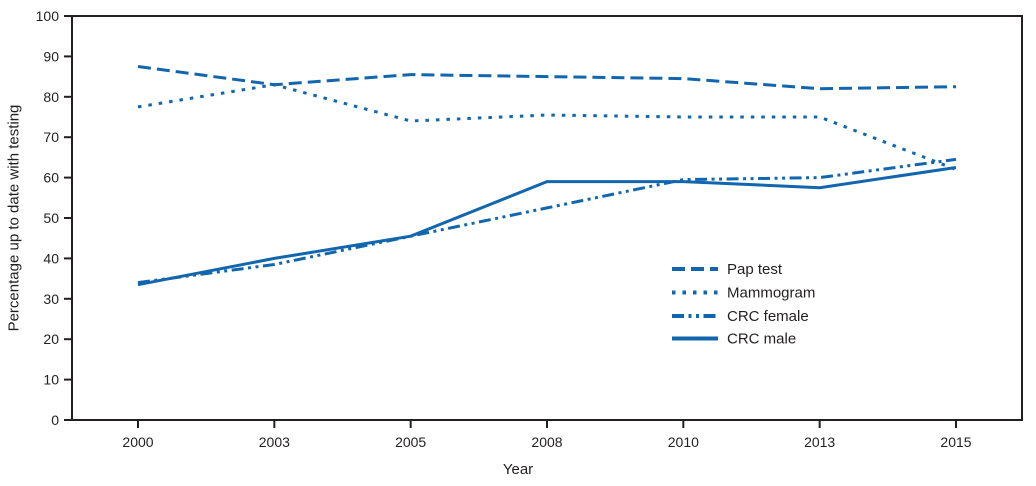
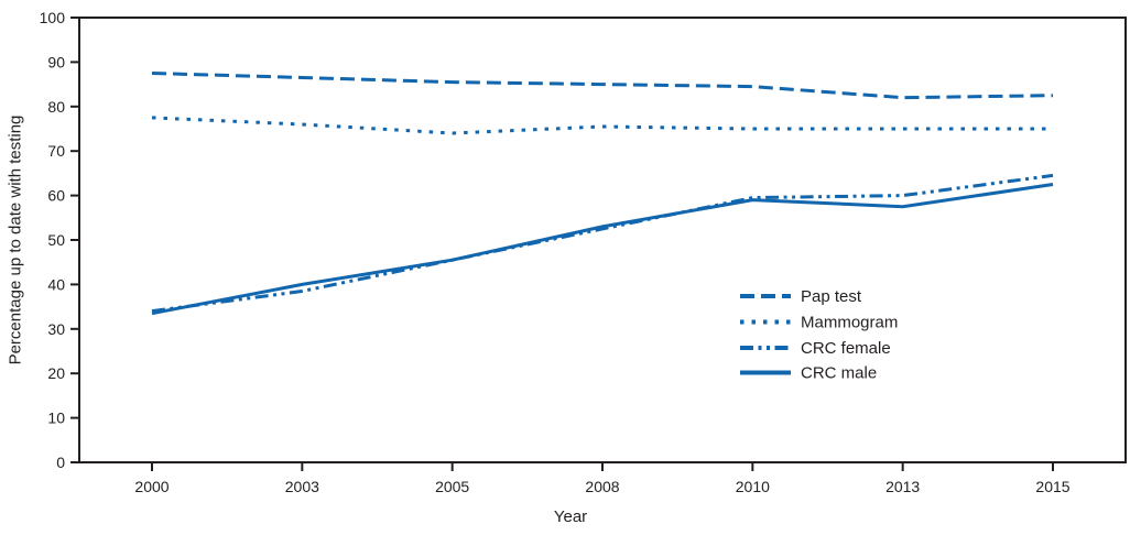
Pap test/2003: 83 -> 86
Mammogram/2003: 83 -> 76
CRC male/2008: 59 -> 53
Mammogram/2015: 62 -> 75
